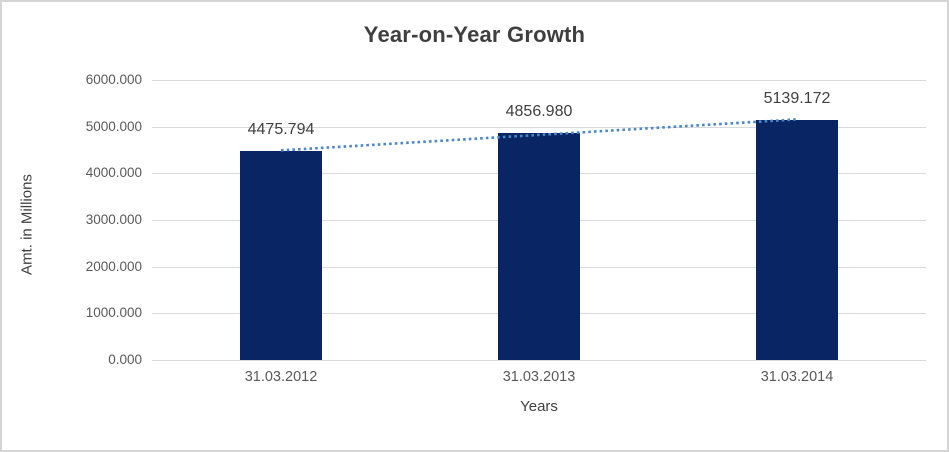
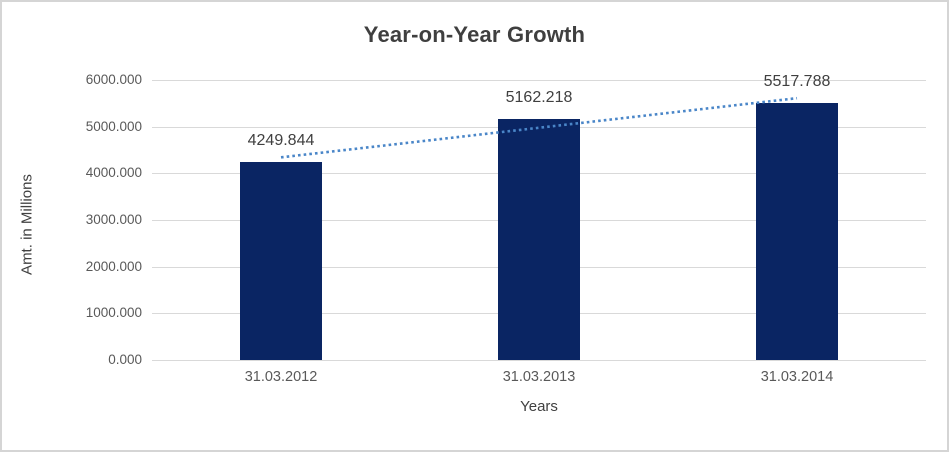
31.03.2012: 4475.794 -> 4249.844
31.03.2013: 4856.980 -> 5162.218
31.03.2014: 5139.172 -> 5517.788
